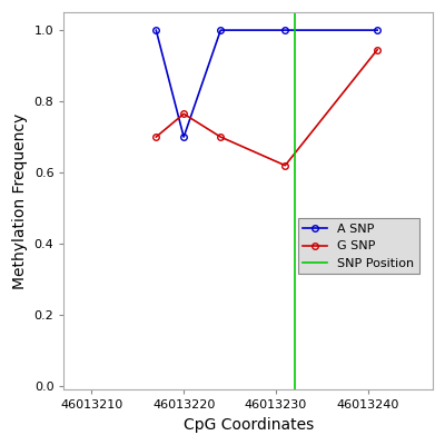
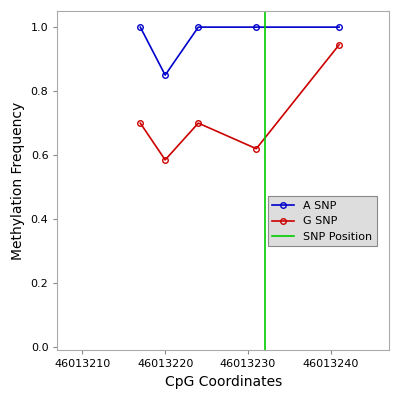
A SNP/46013220: 0.70 -> 0.85
G SNP/46013220: 0.765 -> 0.585
